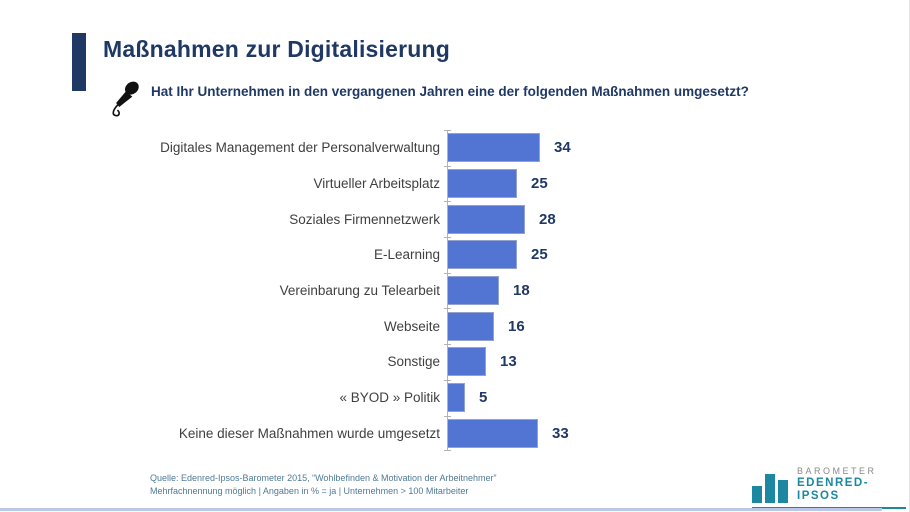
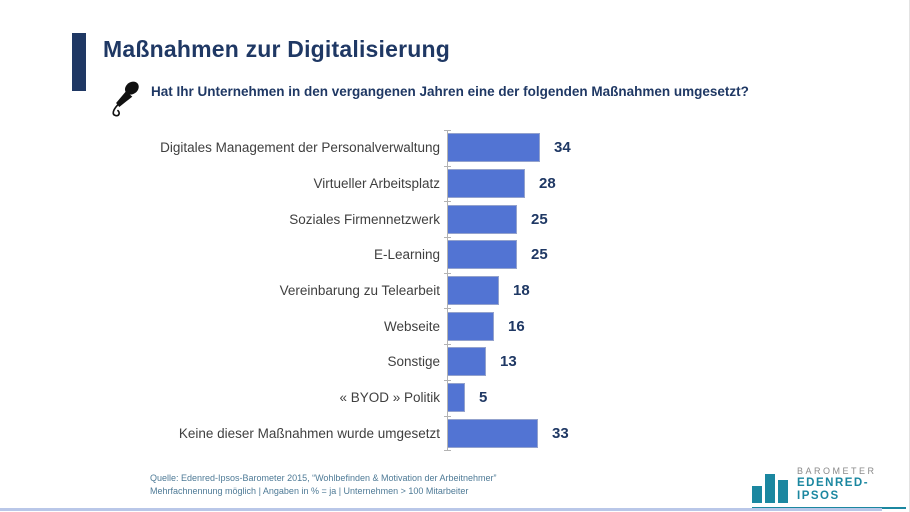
Virtueller Arbeitsplatz: 25 -> 28
Soziales Firmennetzwerk: 28 -> 25
